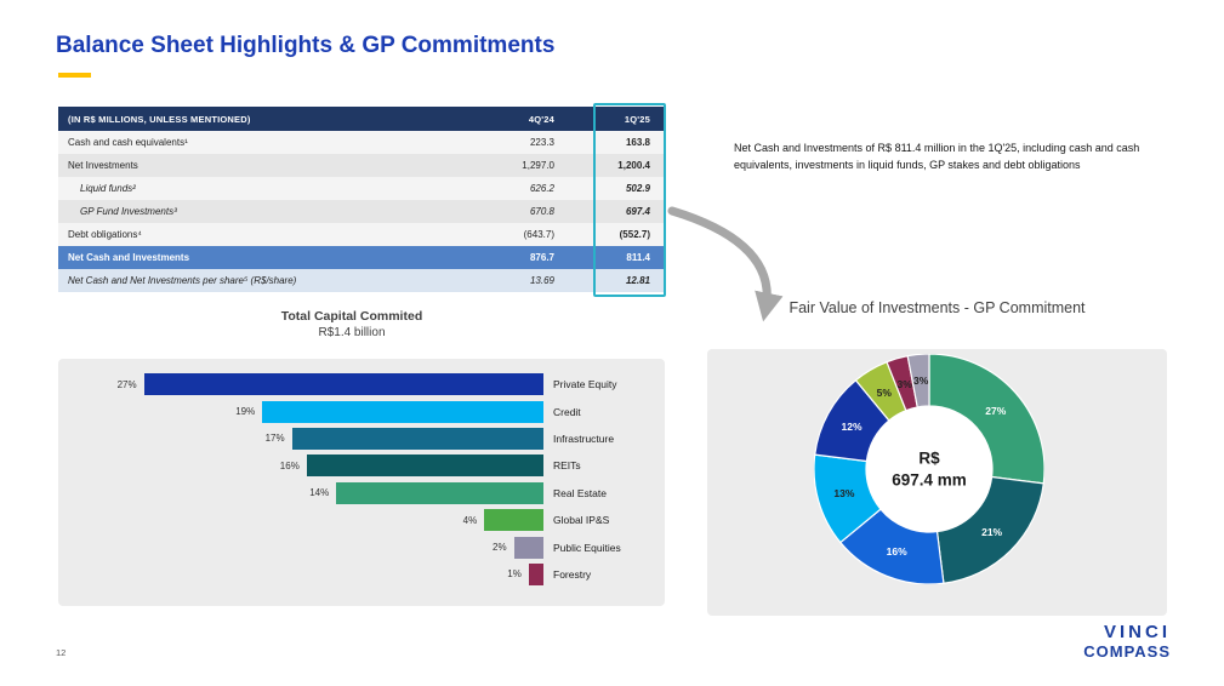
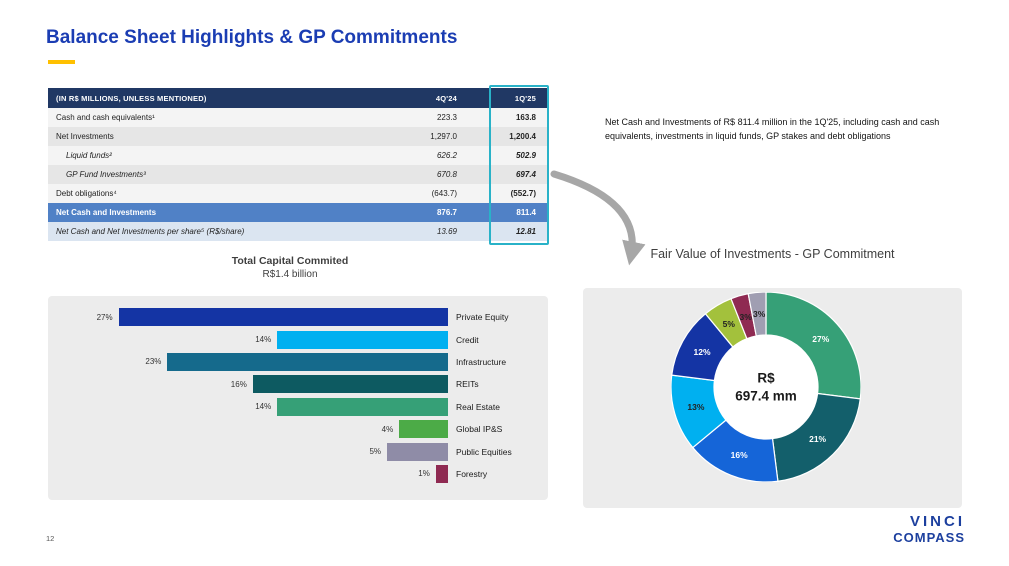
Total Capital Commited/Credit: 19% -> 14%
Total Capital Commited/Infrastructure: 17% -> 23%
Total Capital Commited/Public Equities: 2% -> 5%
